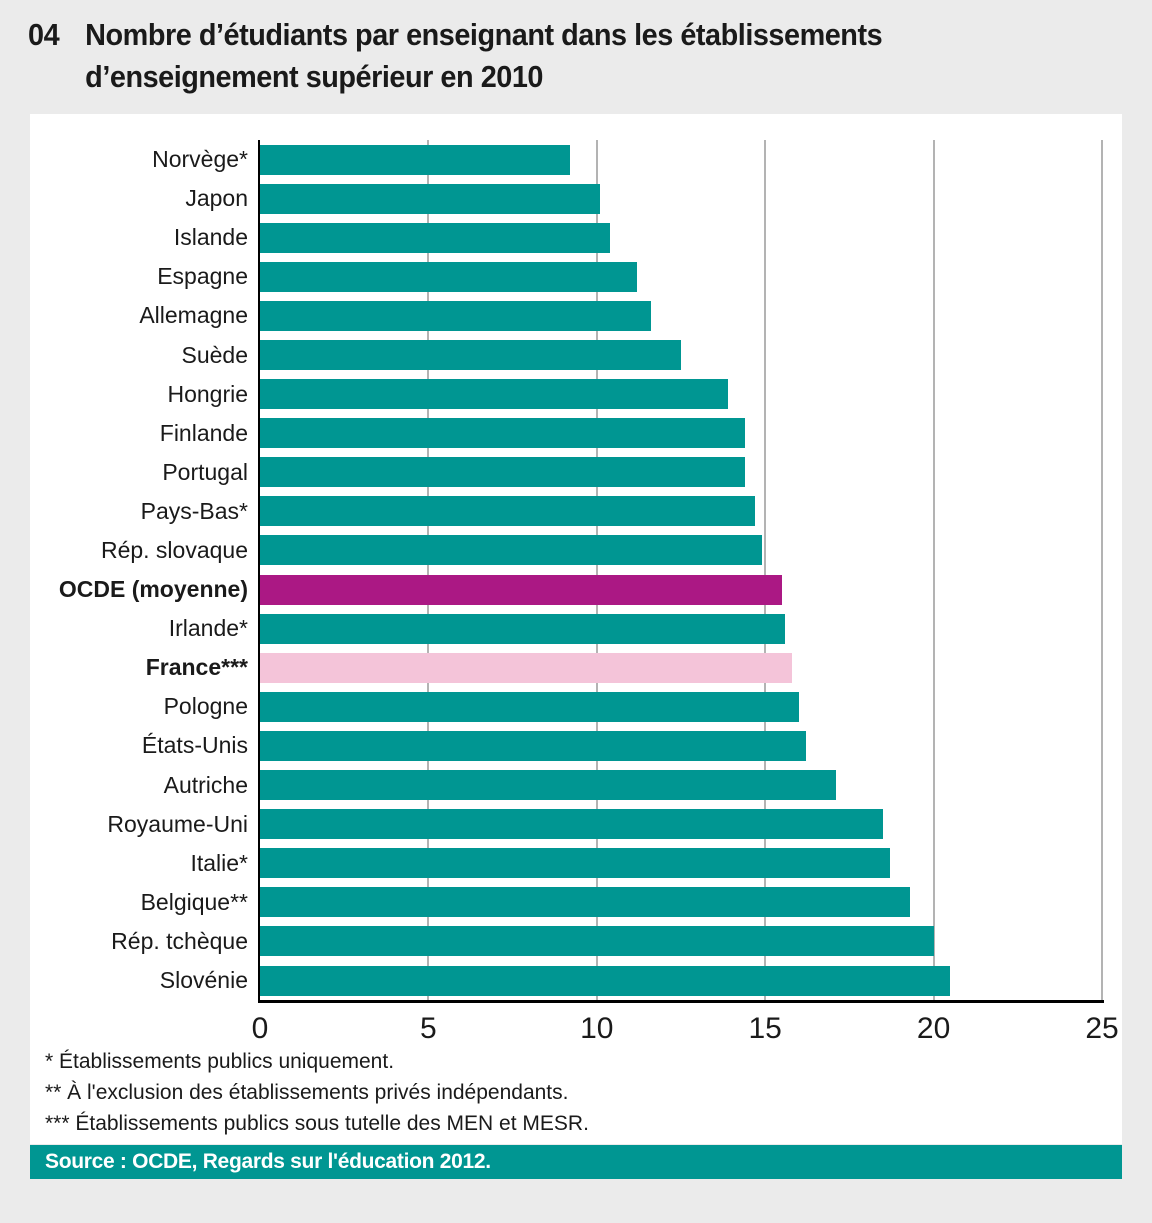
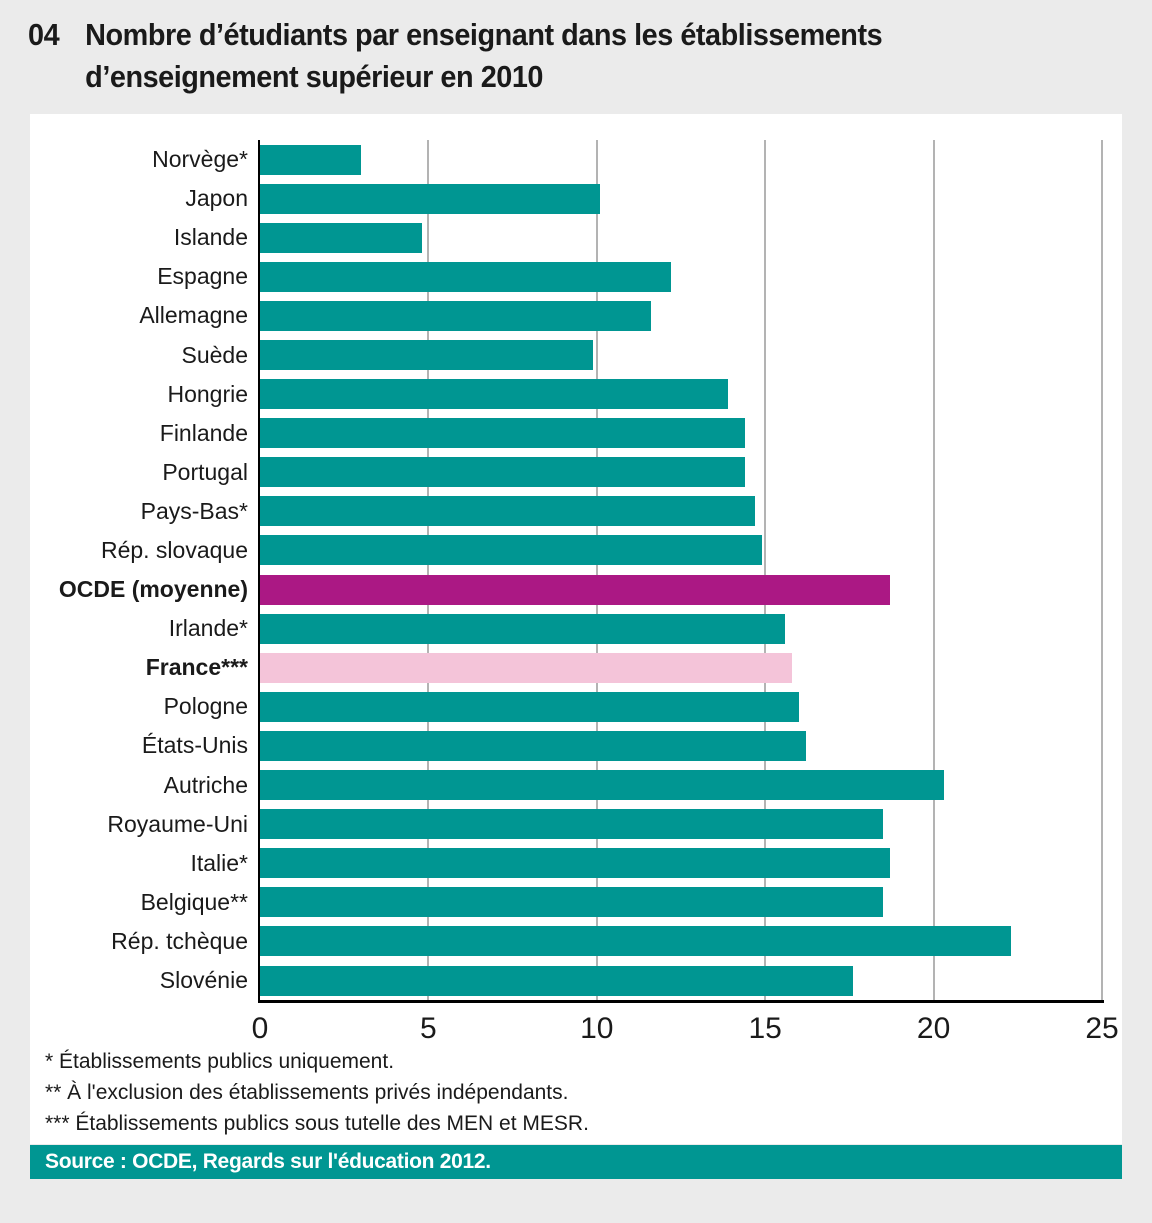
Norvège*: 9.2 -> 3.0
Islande: 10.4 -> 4.8
Espagne: 11.2 -> 12.2
Suède: 12.5 -> 9.9
OCDE (moyenne): 15.5 -> 18.7
Autriche: 17.1 -> 20.3
Belgique**: 19.3 -> 18.5
Rép. tchèque: 20.0 -> 22.3
Slovénie: 20.5 -> 17.6
